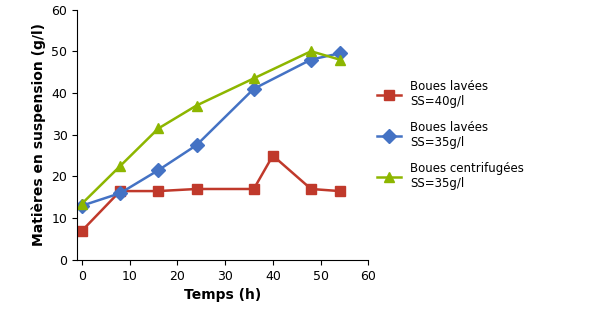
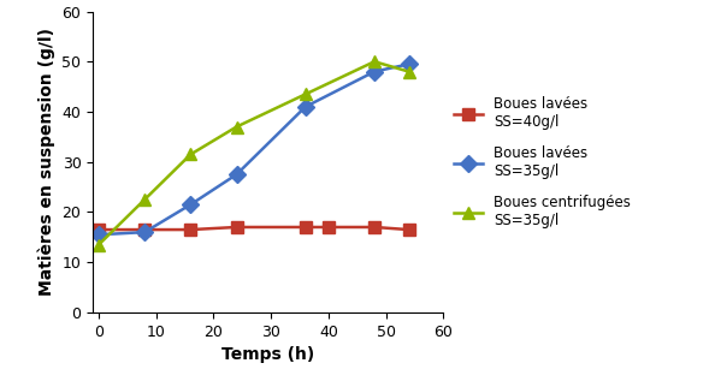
Boues lavées SS=40g/l/0: 7.0 -> 16.5
Boues lavées SS=35g/l/0: 13.0 -> 15.5
Boues lavées SS=40g/l/40: 25.0 -> 17.0
